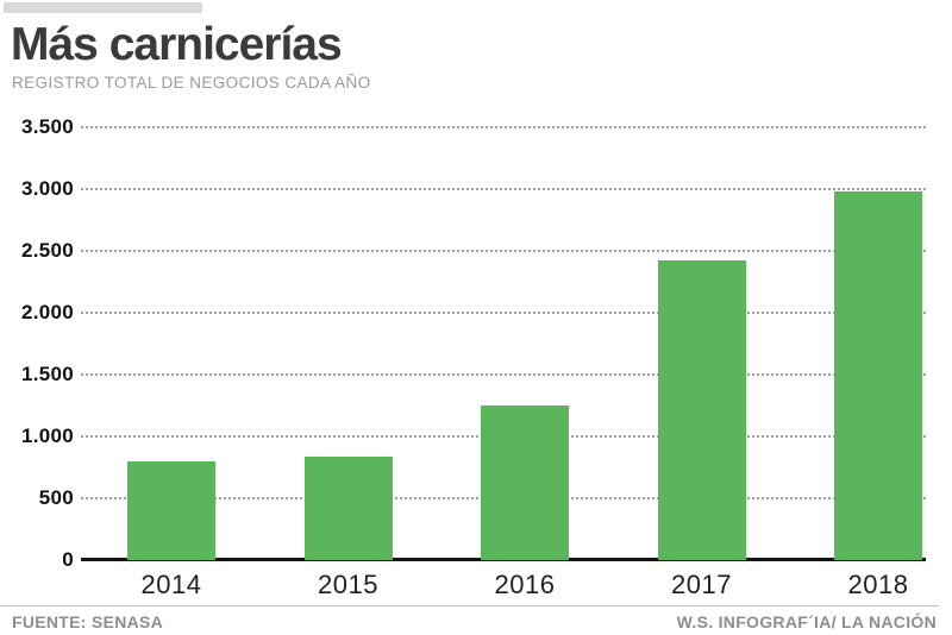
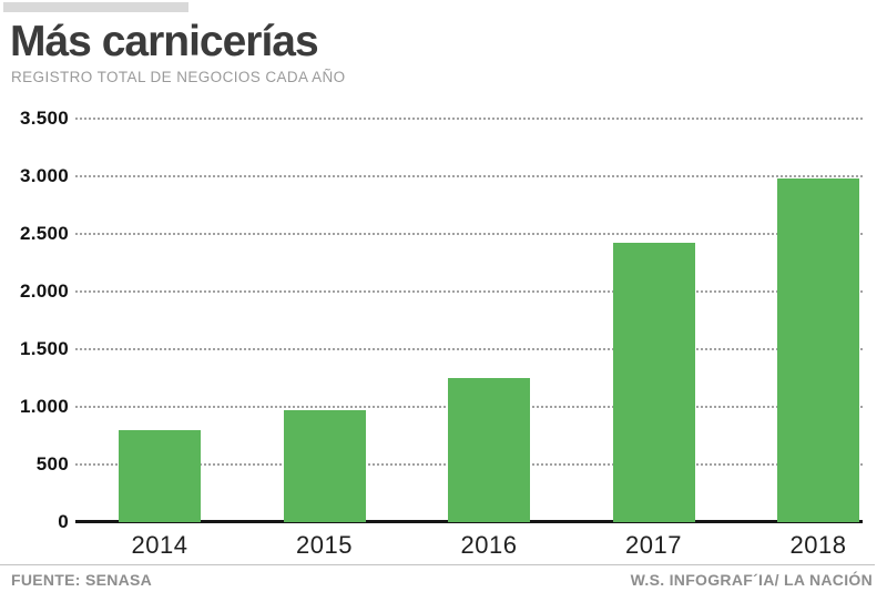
2015: 840 -> 970
